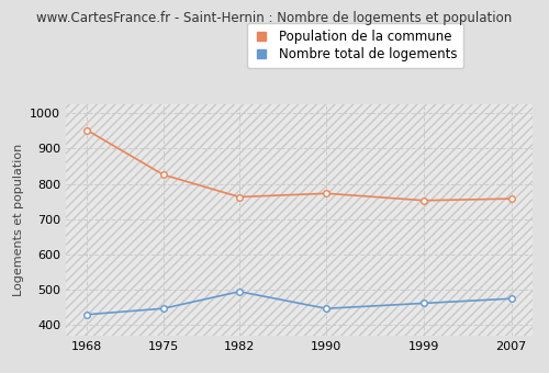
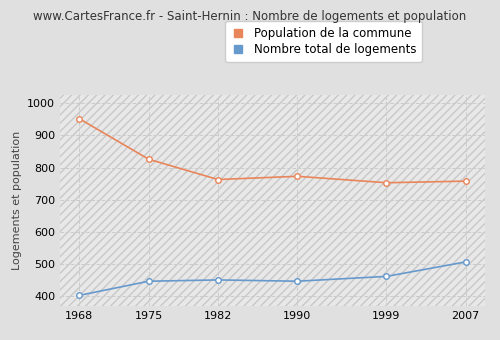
Nombre total de logements/1968: 430 -> 403
Nombre total de logements/1982: 495 -> 451
Nombre total de logements/2007: 475 -> 507
